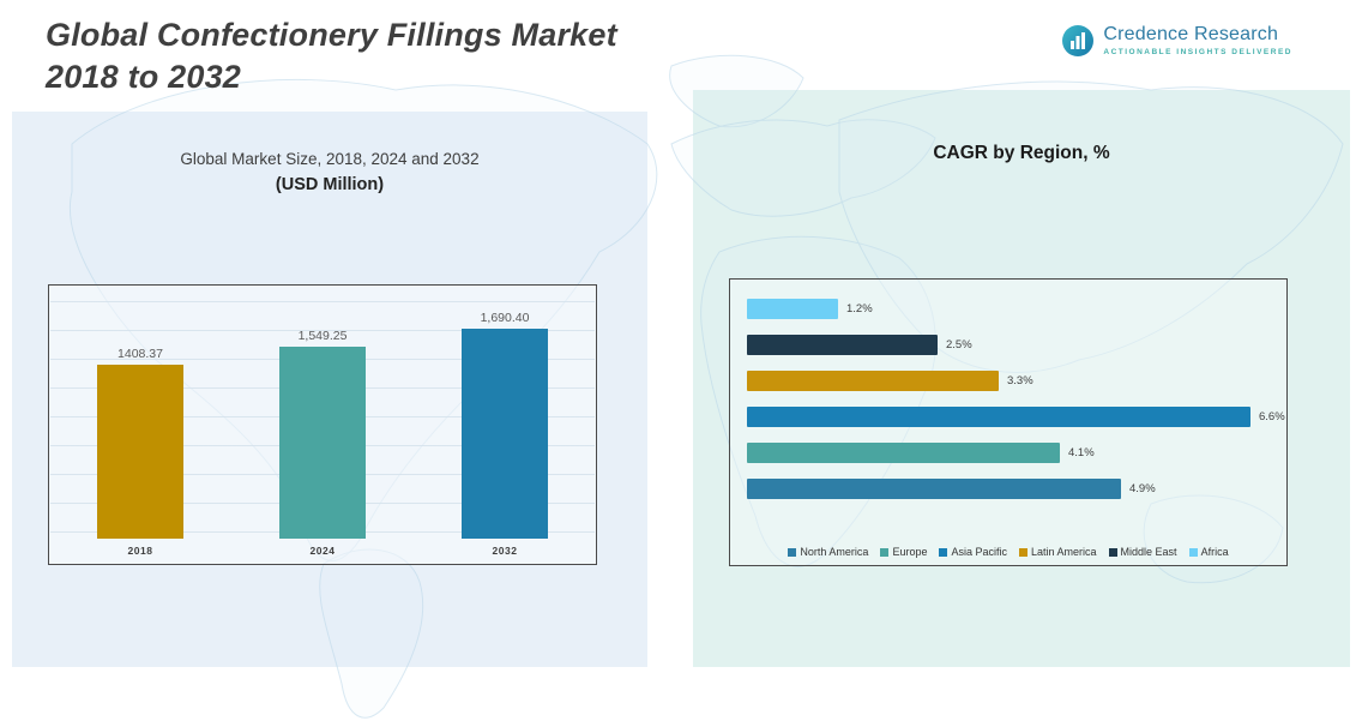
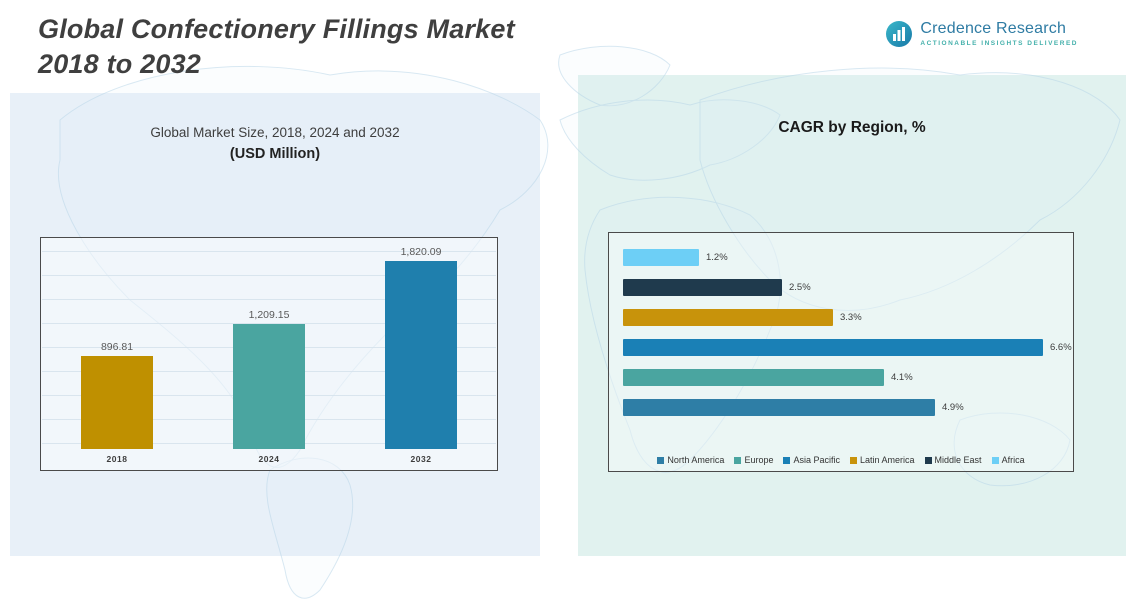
Global Market Size, 2018, 2024 and 2032 (USD Million)/2018: 1408.37 -> 896.81
Global Market Size, 2018, 2024 and 2032 (USD Million)/2024: 1,549.25 -> 1,209.15
Global Market Size, 2018, 2024 and 2032 (USD Million)/2032: 1,690.40 -> 1,820.09
